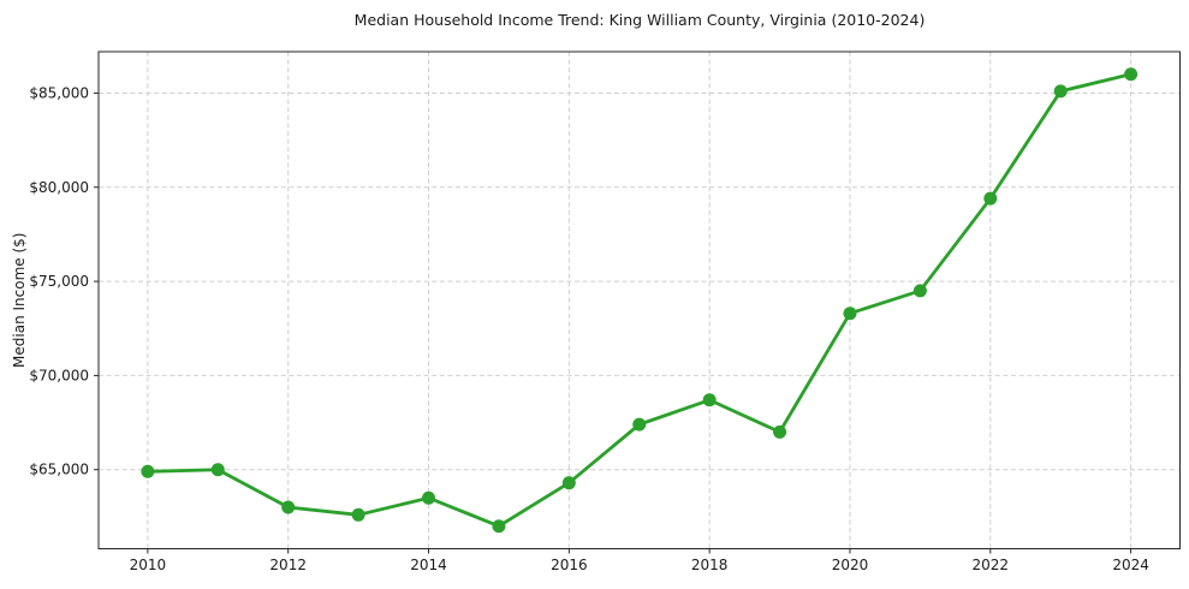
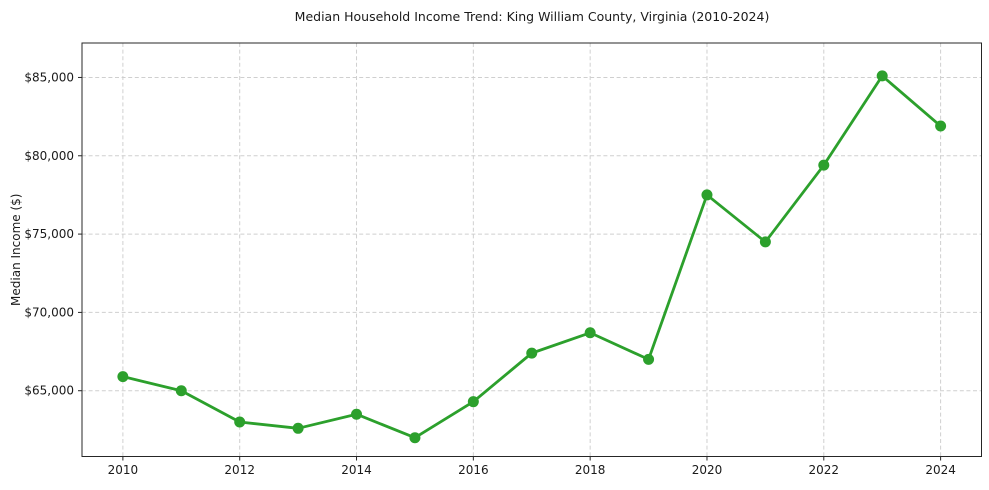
2010: $64900 -> $65900
2020: $73300 -> $77500
2024: $86000 -> $81900
